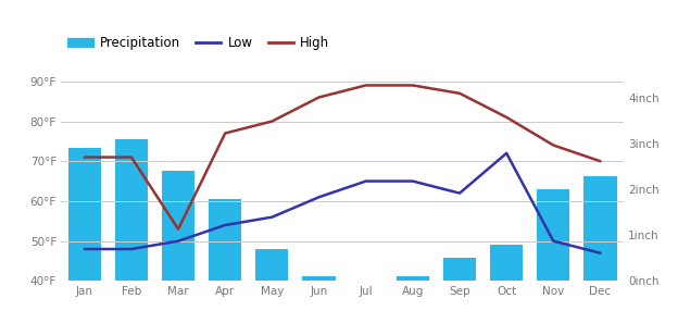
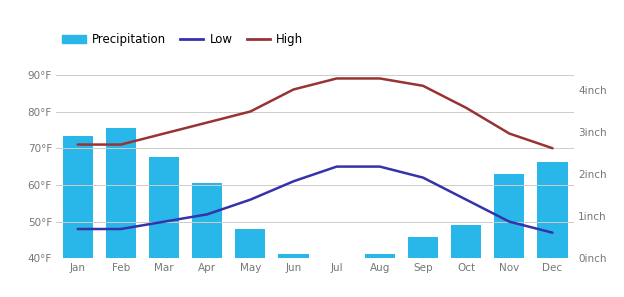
High/Mar: 53°F -> 74°F
Low/Apr: 54°F -> 52°F
Low/Oct: 72°F -> 56°F
